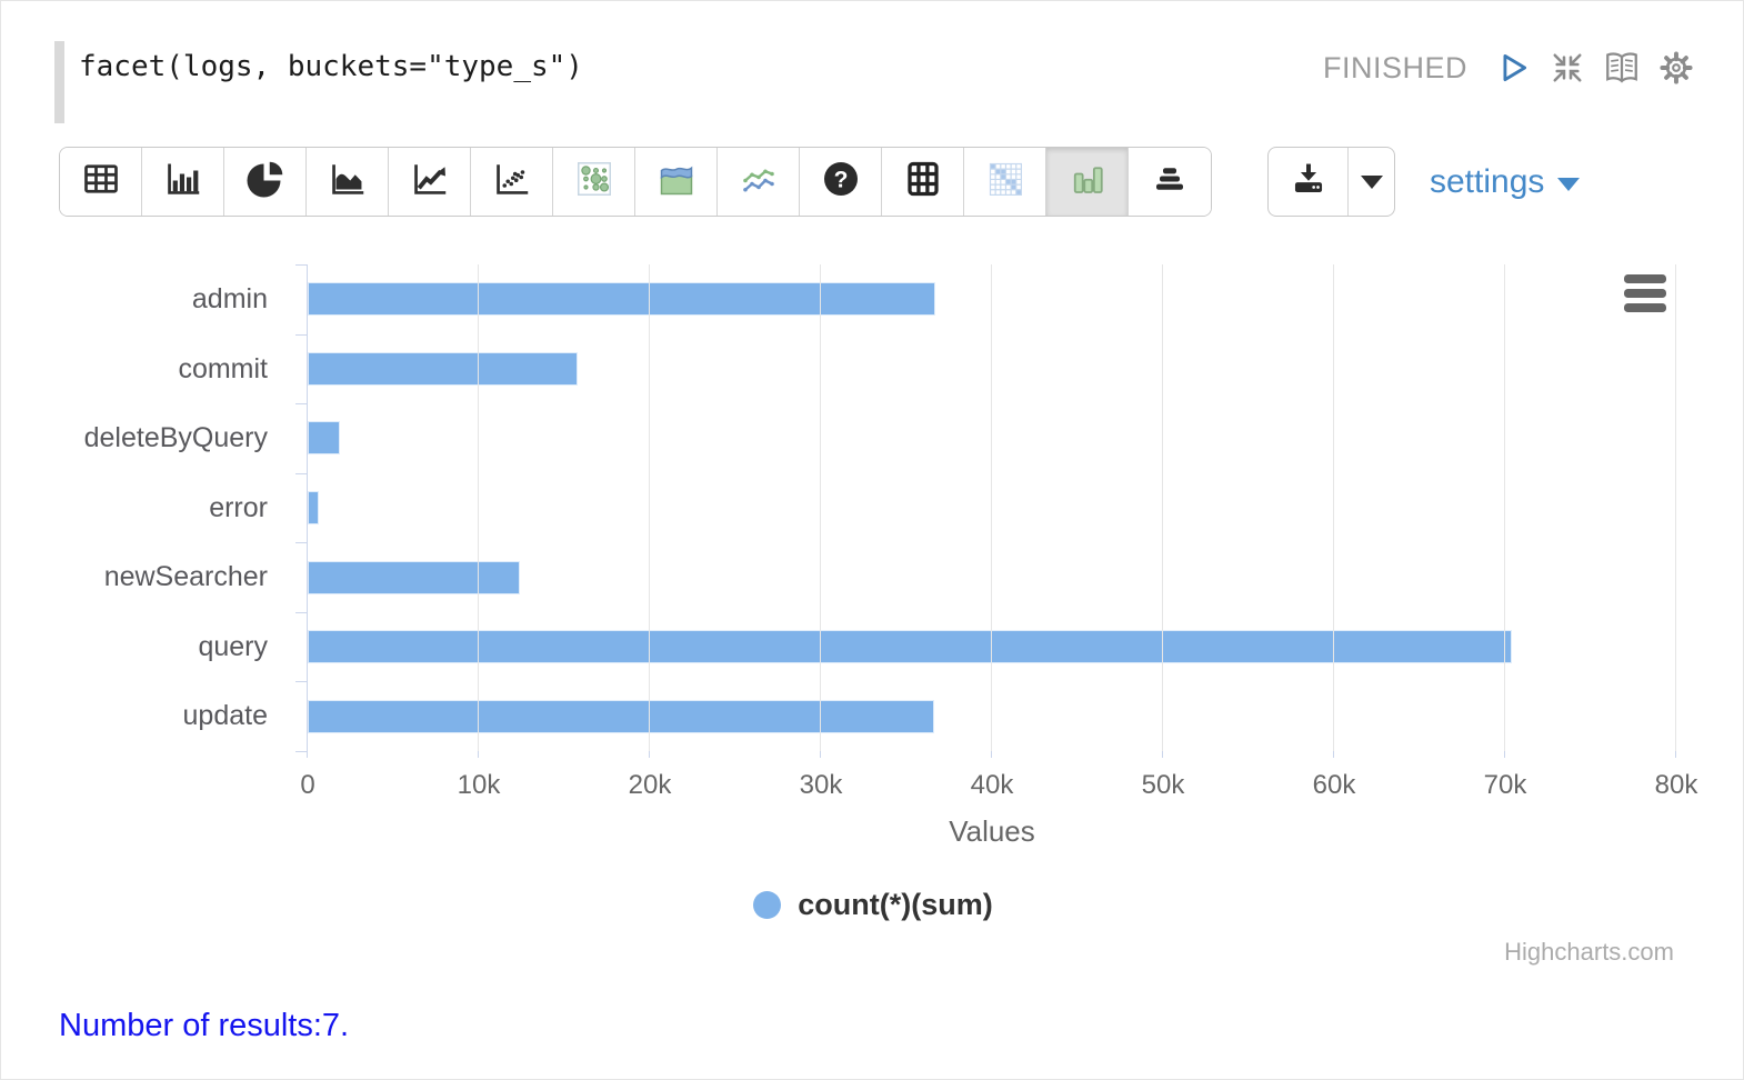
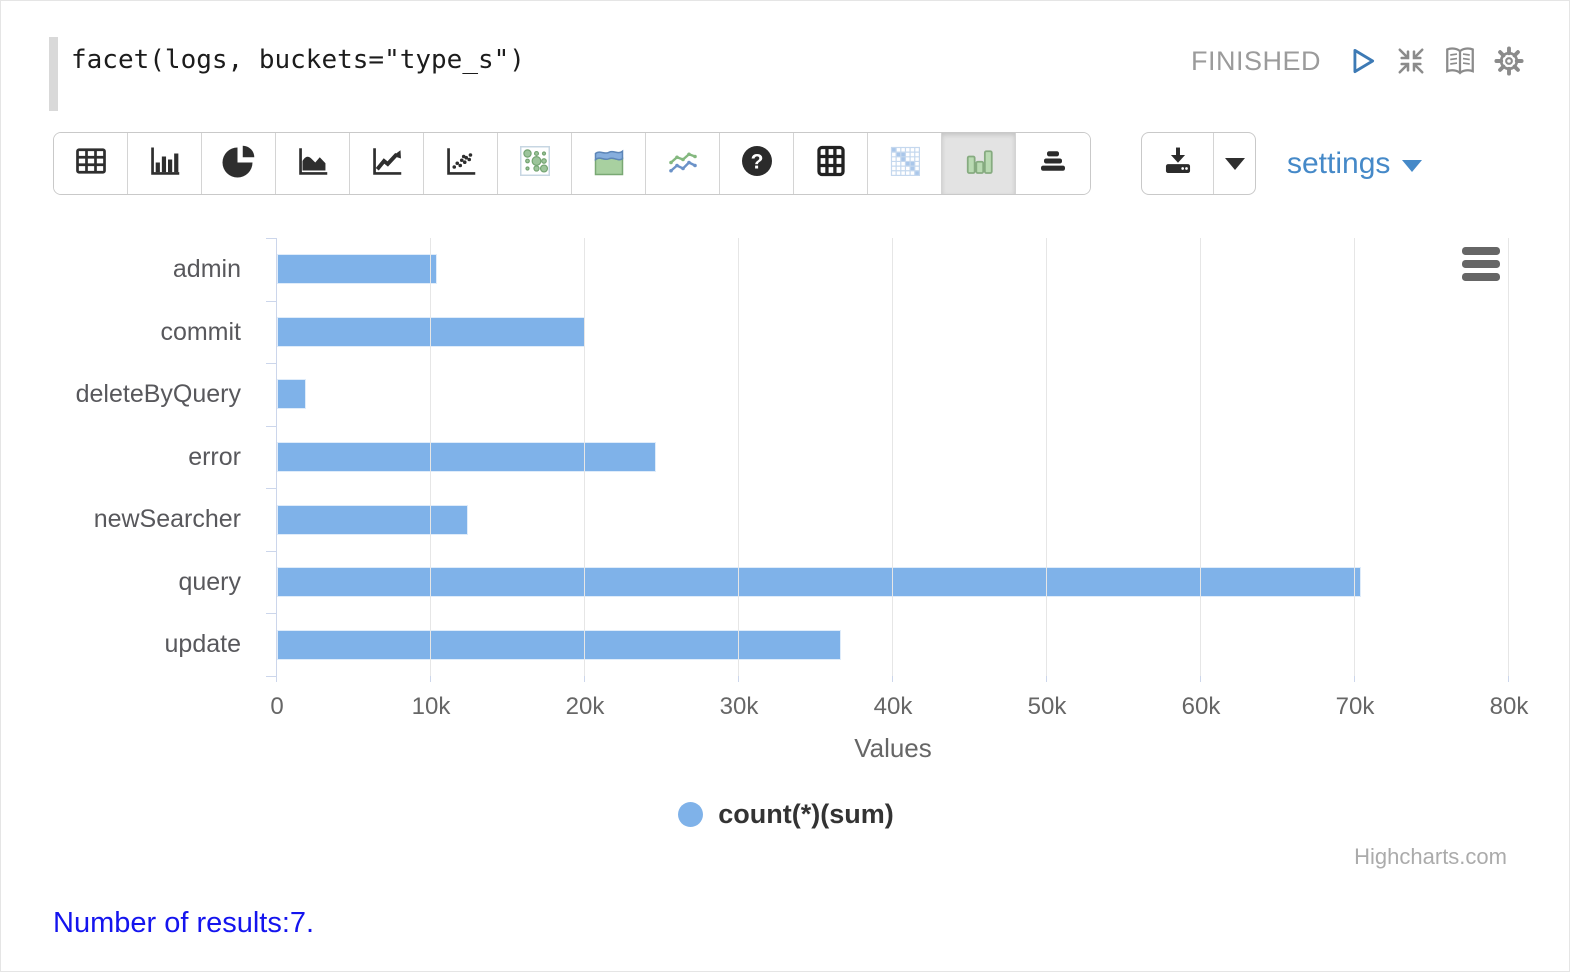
admin: 36.7k -> 10.4k
commit: 15.8k -> 20.0k
error: 0.6k -> 24.6k
